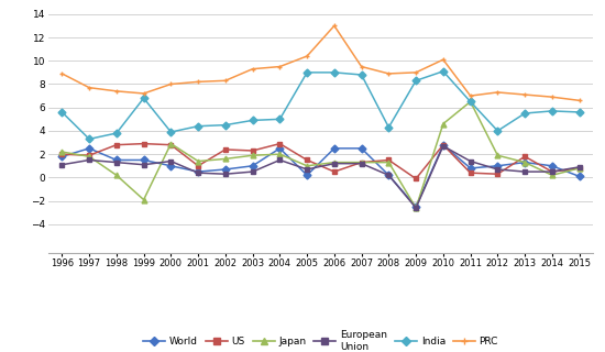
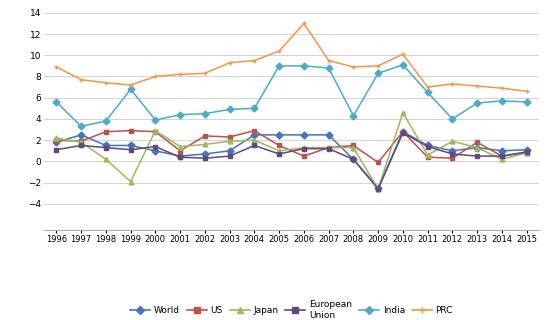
World/2005: 0.2 -> 2.5
World/2011: 0.8 -> 1.5
Japan/2011: 6.5 -> 0.6
World/2015: 0.1 -> 1.1
